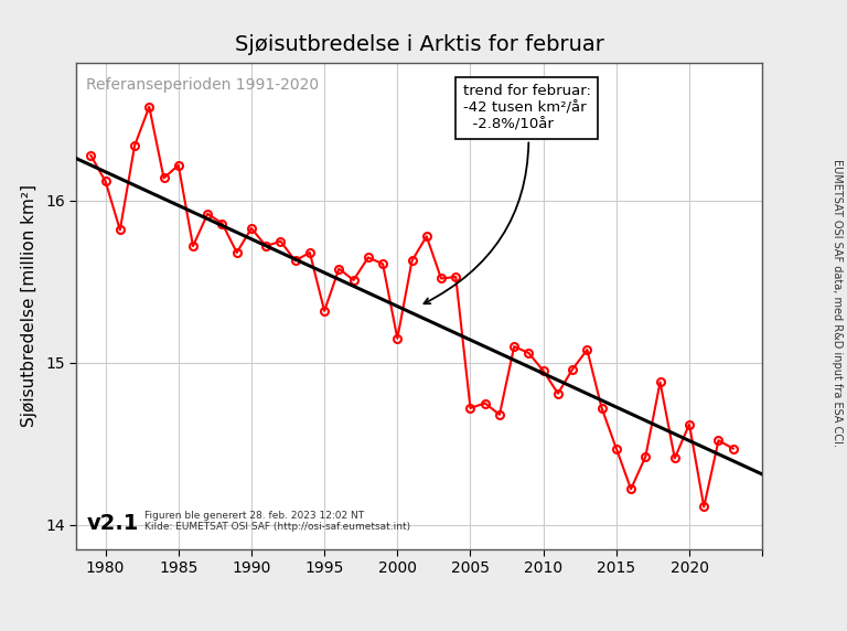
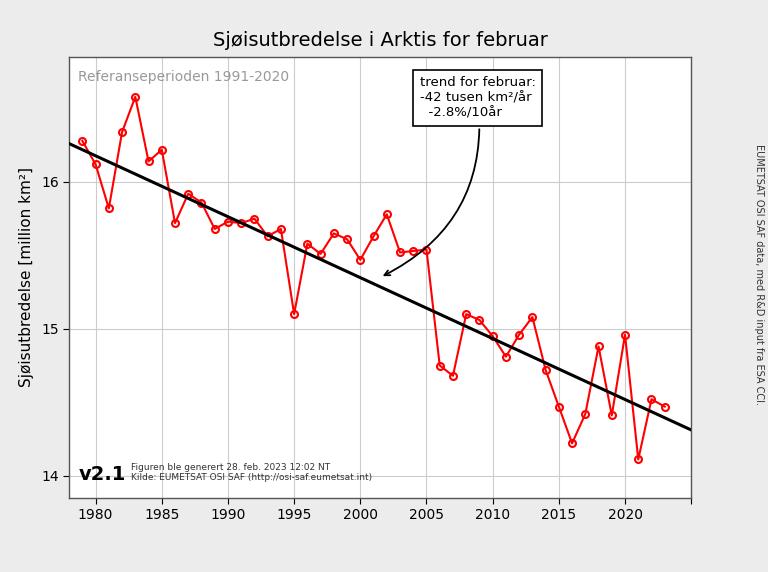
1990: 15.83 -> 15.73
1995: 15.32 -> 15.10
2000: 15.15 -> 15.47
2005: 14.72 -> 15.54
2020: 14.62 -> 14.96
